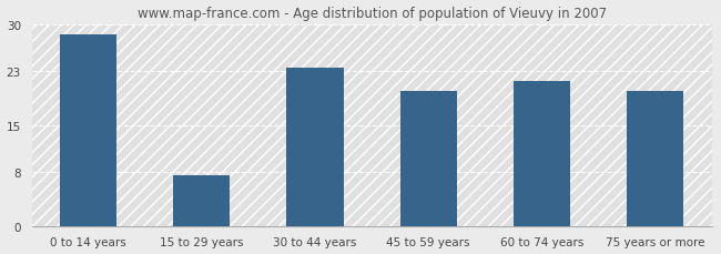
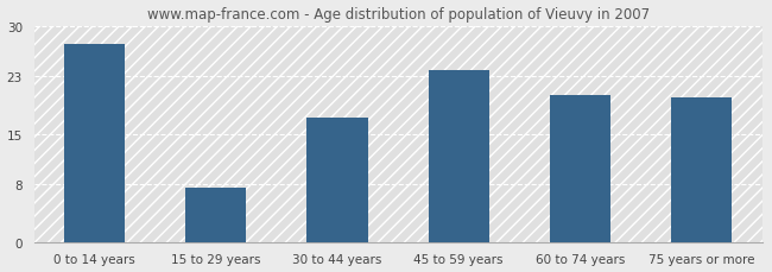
0 to 14 years: 28.5 -> 27.4
30 to 44 years: 23.5 -> 17.2
45 to 59 years: 20.0 -> 23.8
60 to 74 years: 21.5 -> 20.4
